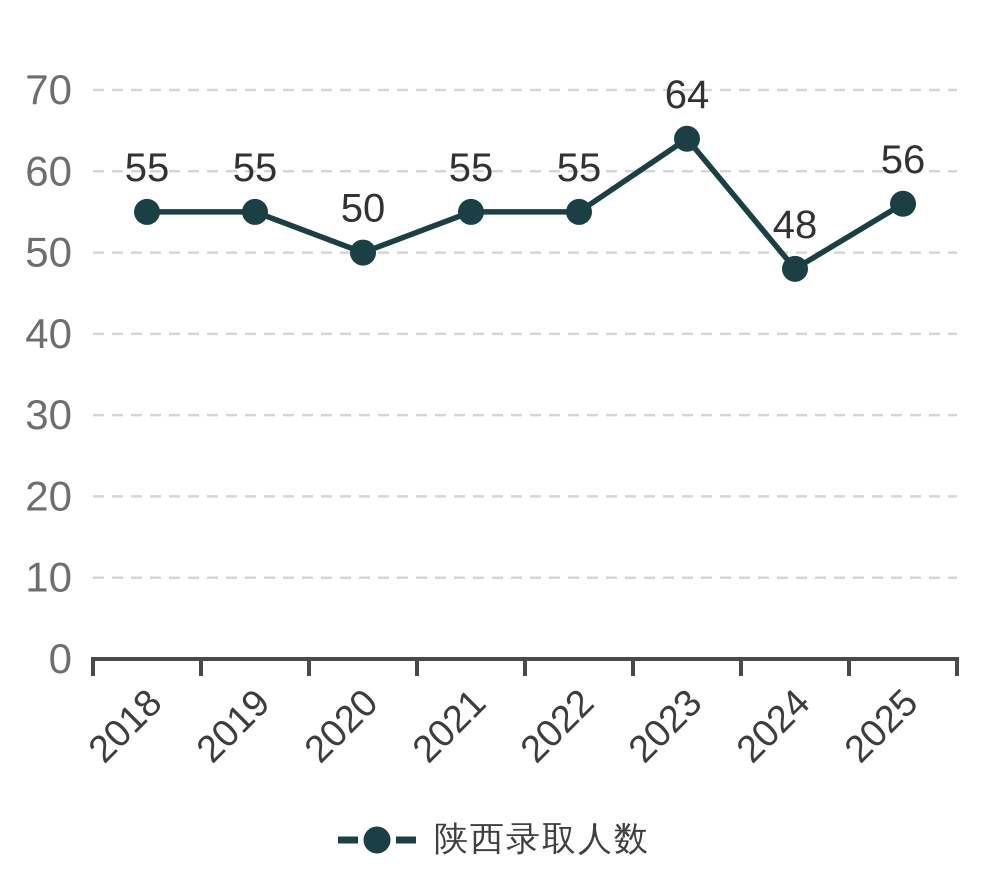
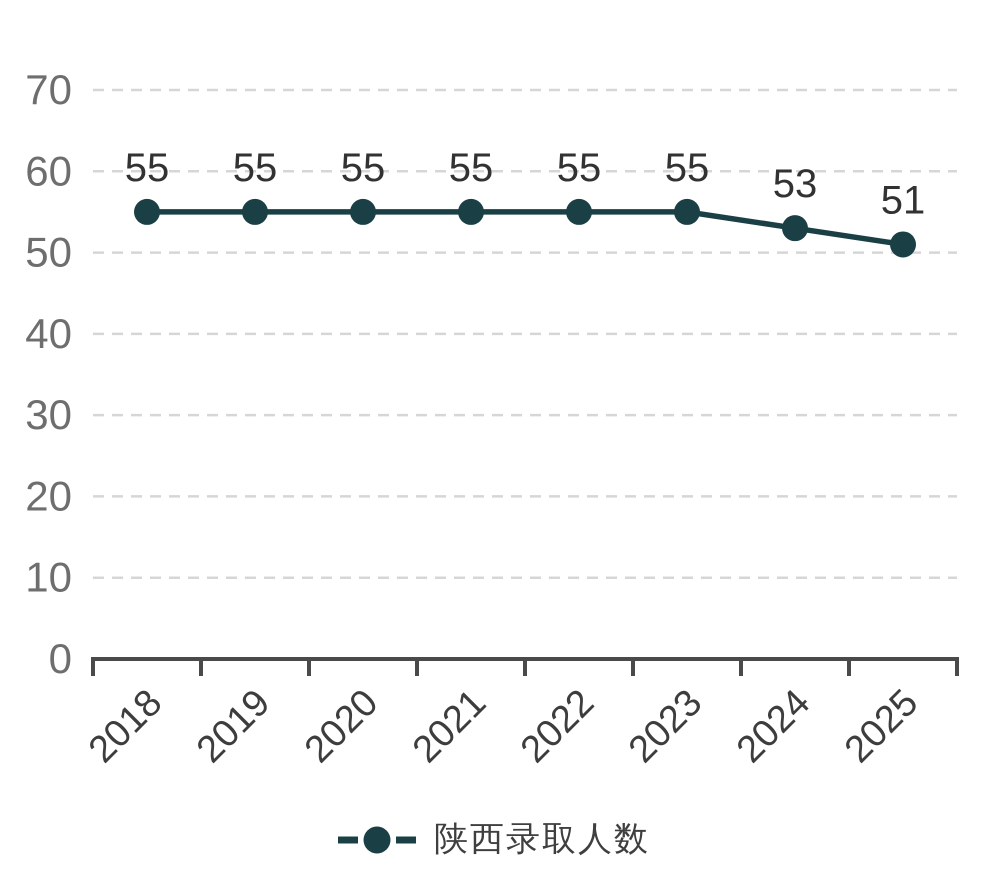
2020: 50 -> 55
2023: 64 -> 55
2024: 48 -> 53
2025: 56 -> 51
